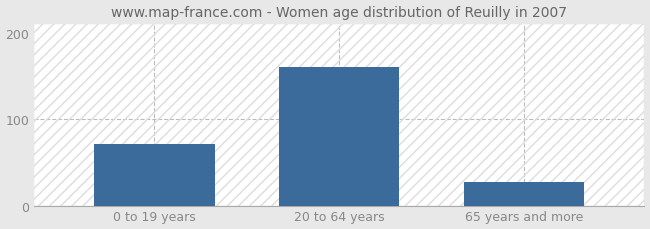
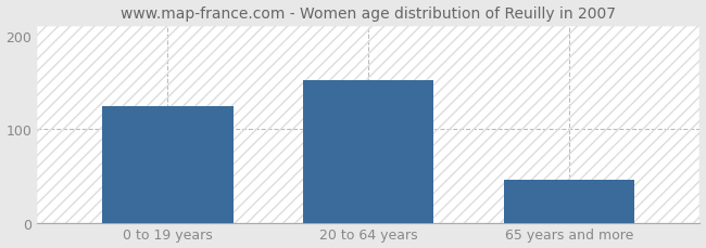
0 to 19 years: 71 -> 124
20 to 64 years: 160 -> 152
65 years and more: 27 -> 46
